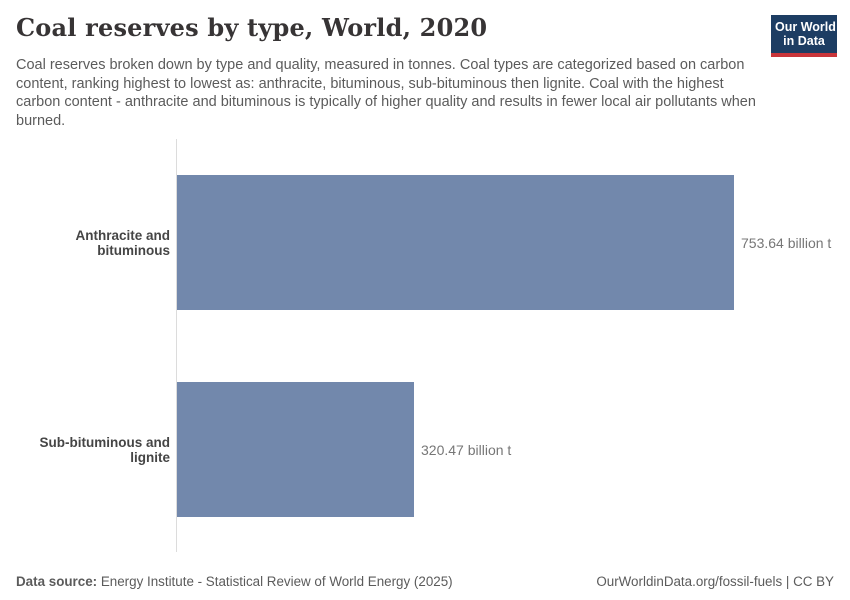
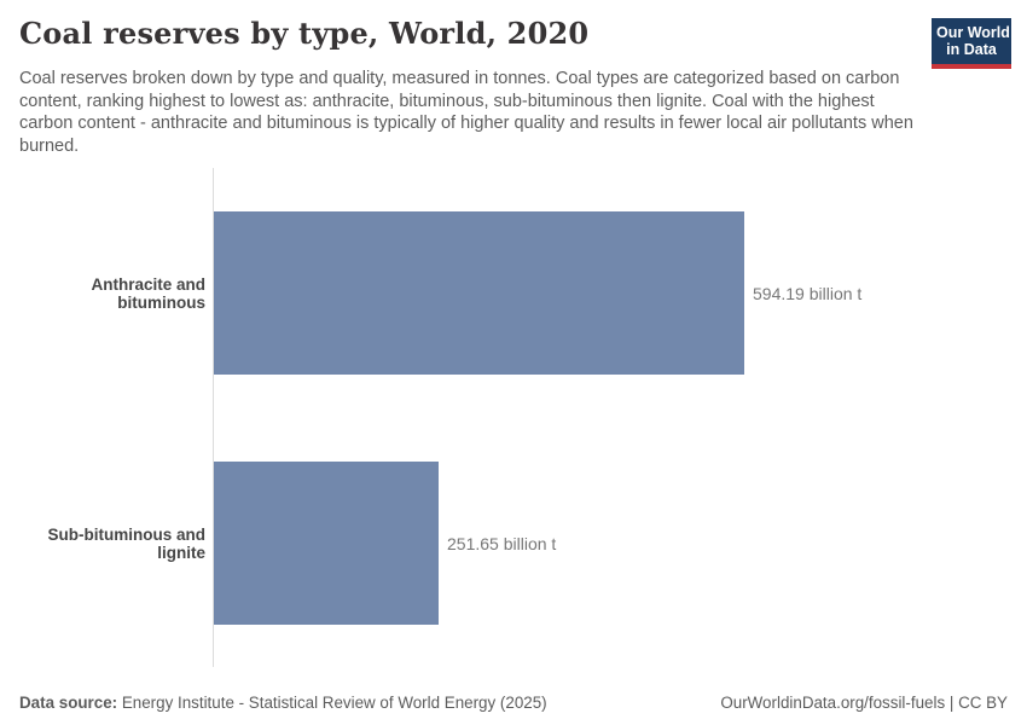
Anthracite and bituminous: 753.64 -> 594.19
Sub-bituminous and lignite: 320.47 -> 251.65
